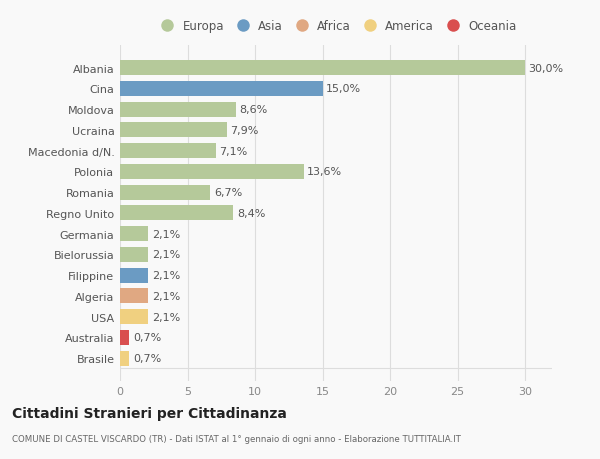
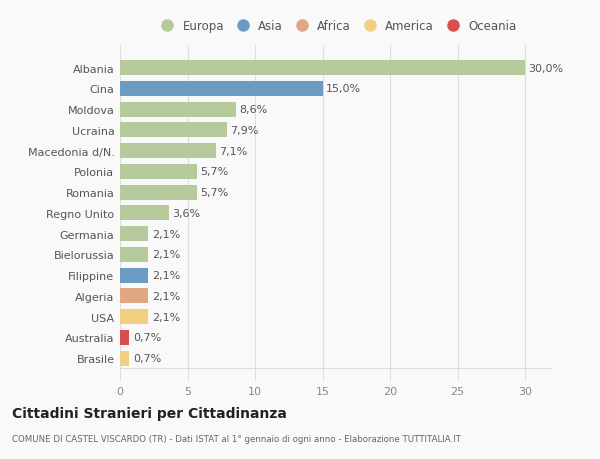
Polonia: 13,6% -> 5,7%
Romania: 6,7% -> 5,7%
Regno Unito: 8,4% -> 3,6%
